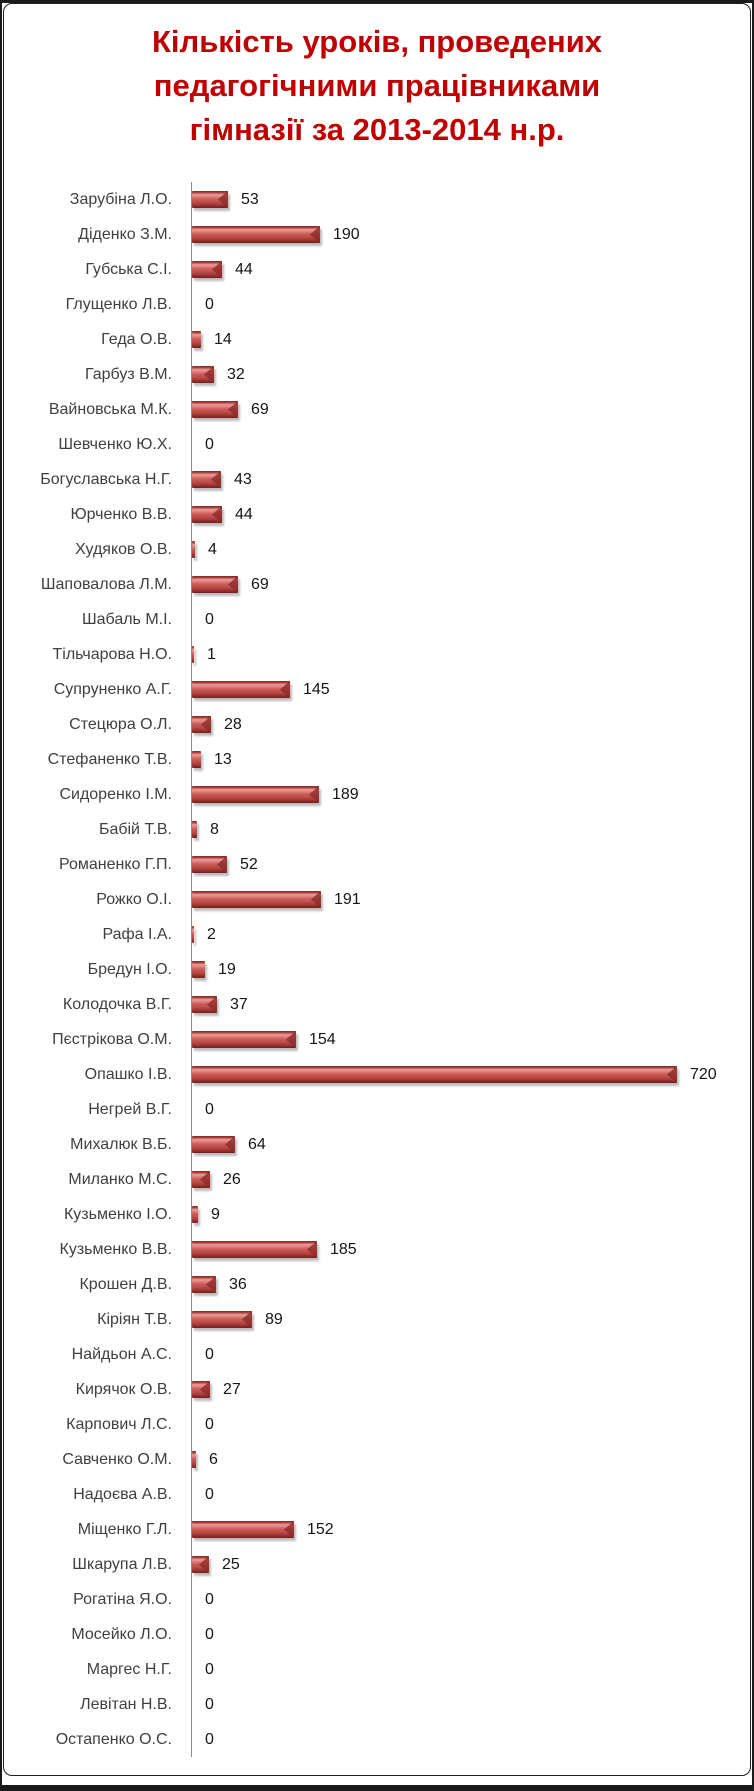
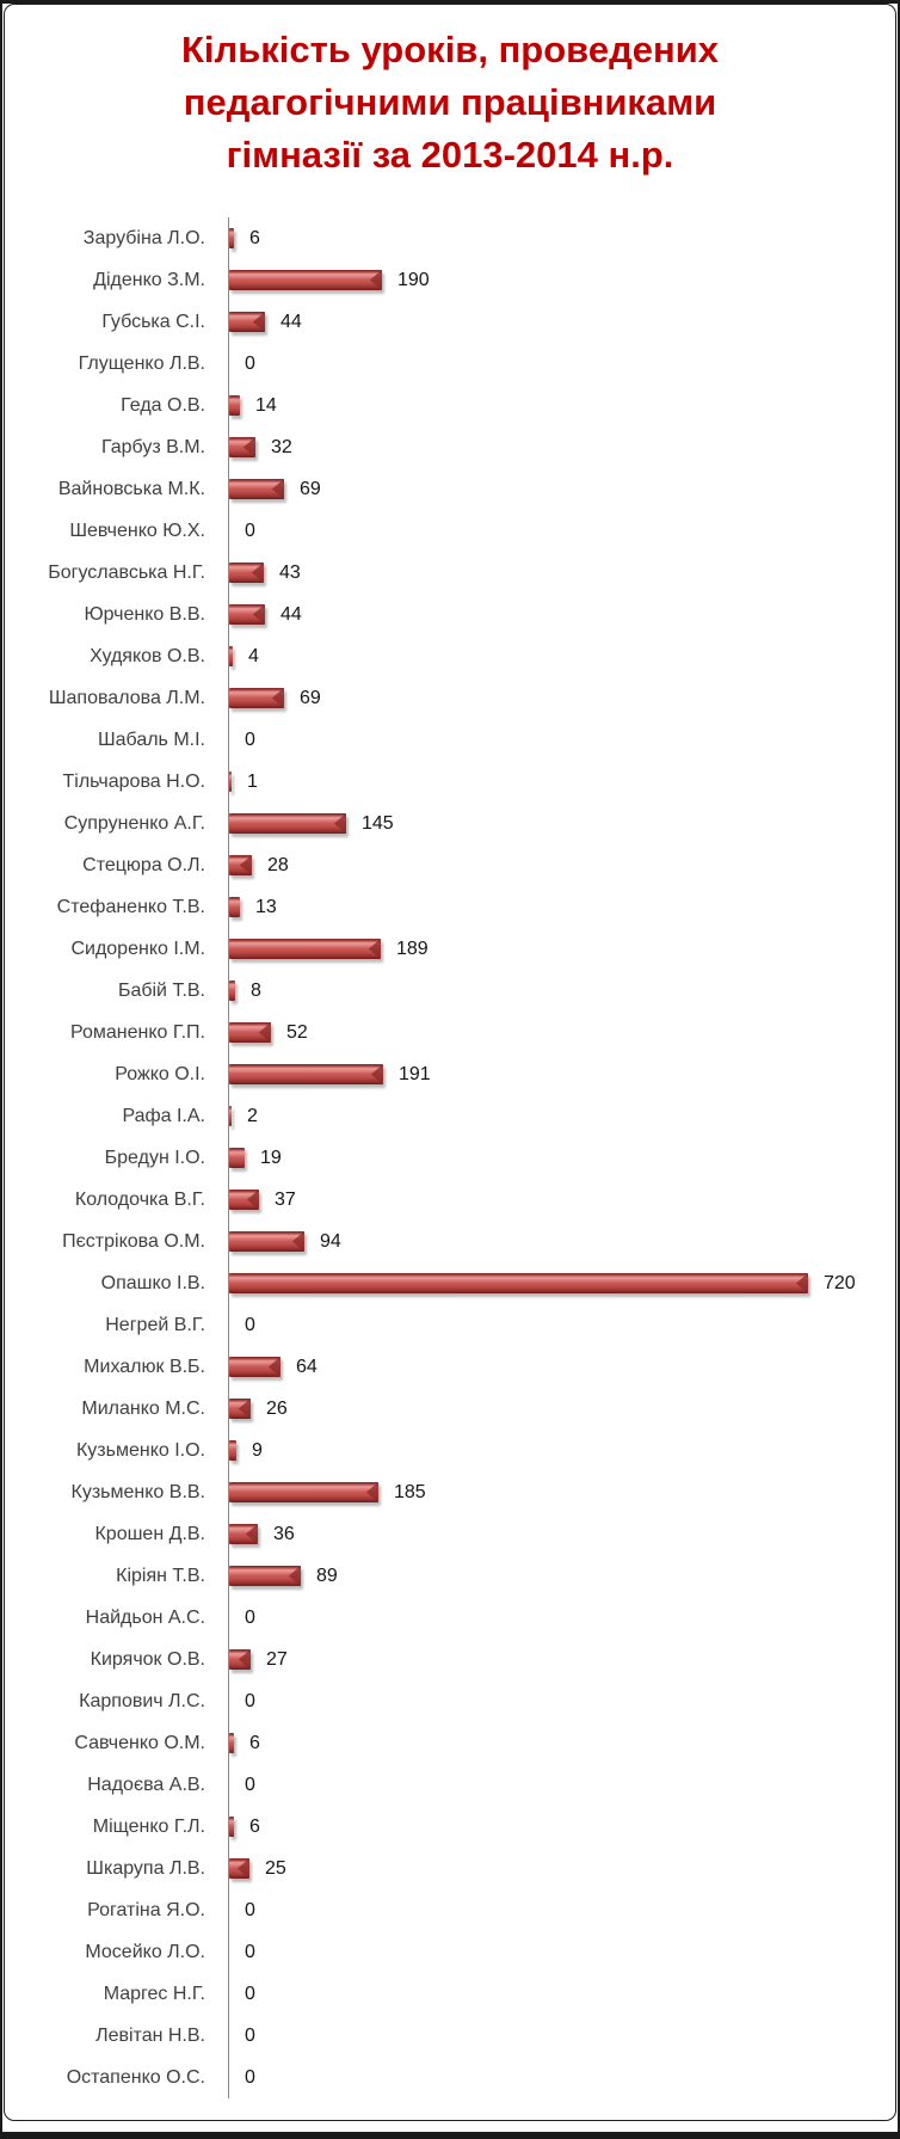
Зарубіна Л.О.: 53 -> 6
Пєстрікова О.М.: 154 -> 94
Міщенко Г.Л.: 152 -> 6
